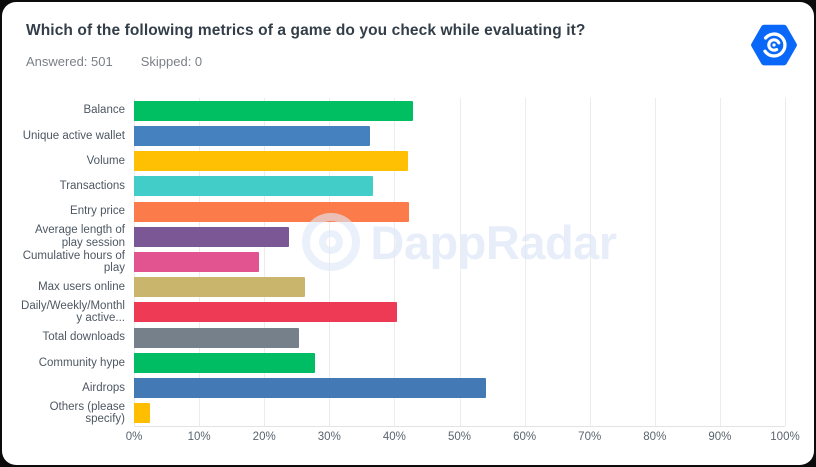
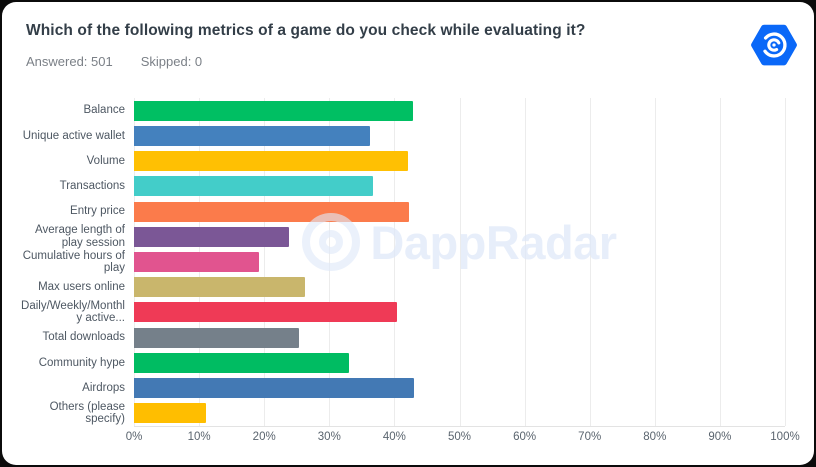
Community hype: 28% -> 33%
Airdrops: 54% -> 43%
Others (please specify): 2% -> 11%
